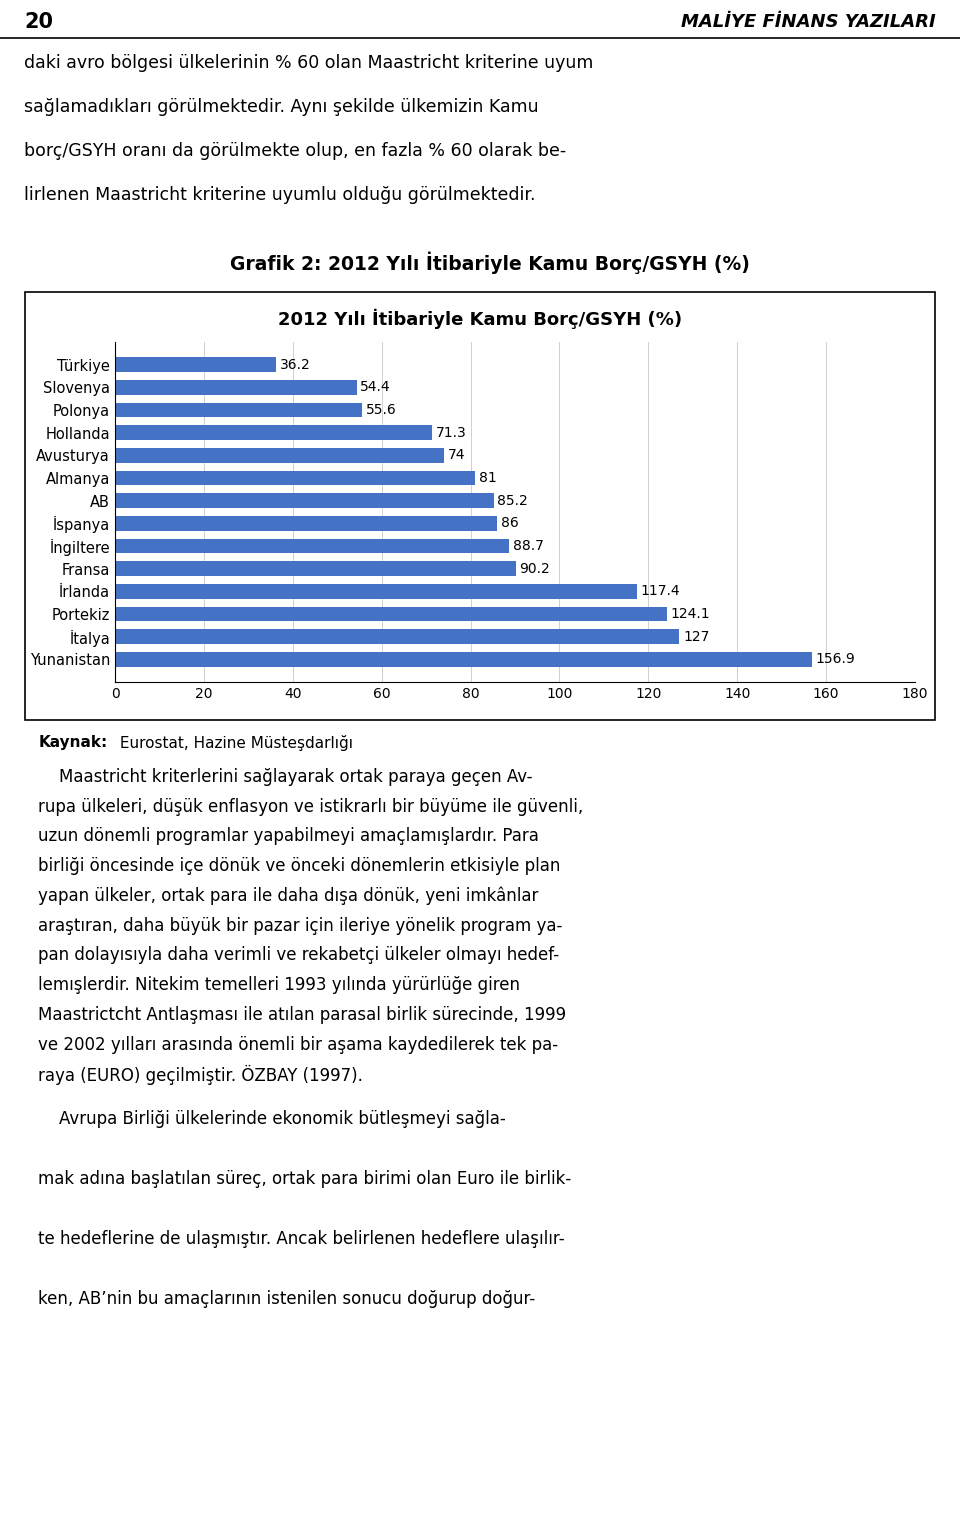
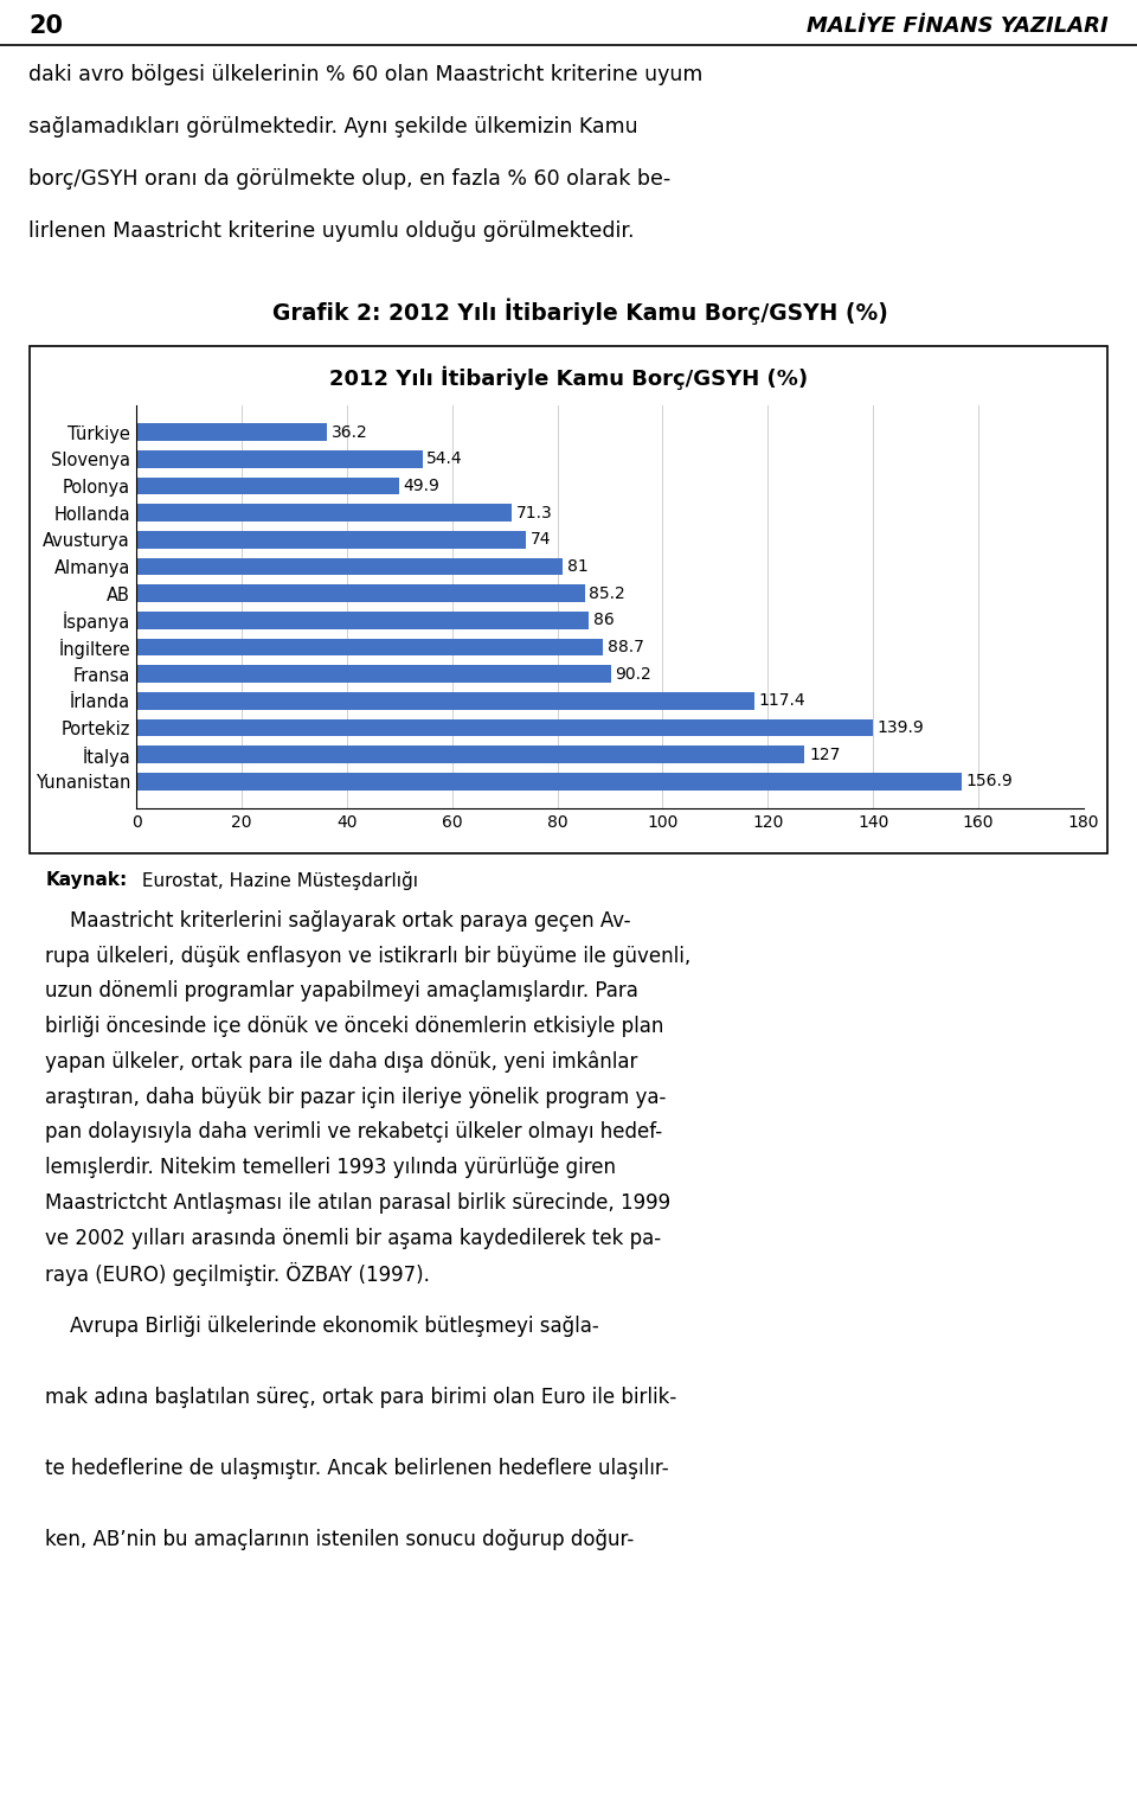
Polonya: 55.6 -> 49.9
Portekiz: 124.1 -> 139.9
